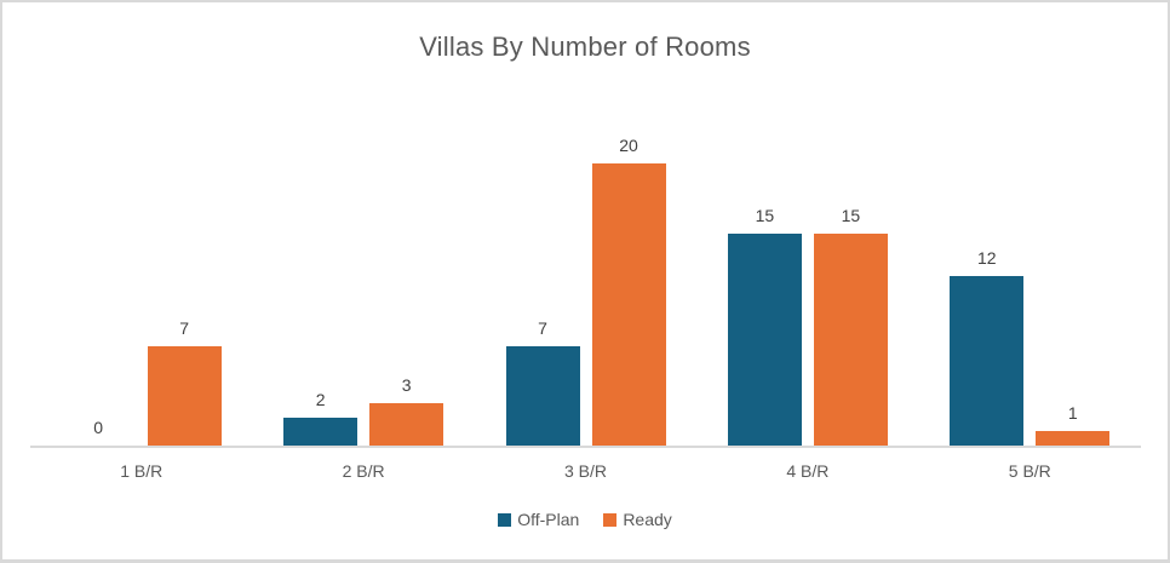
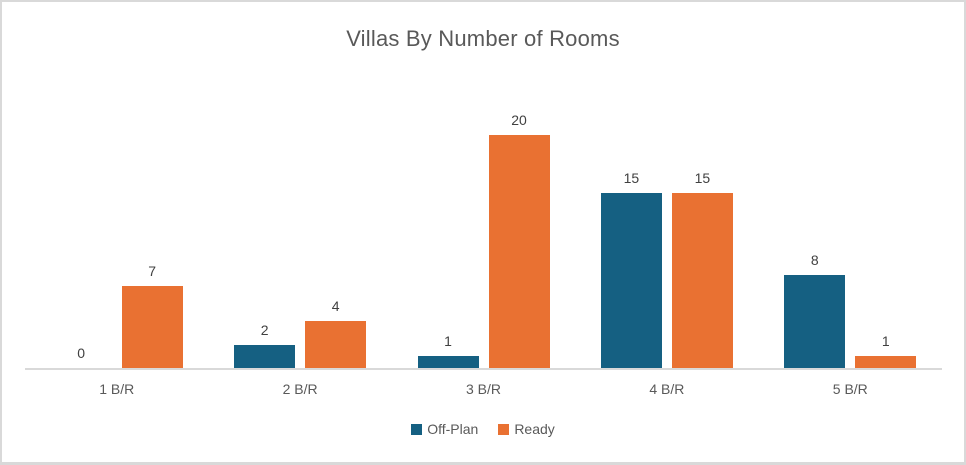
Ready/2 B/R: 3 -> 4
Off-Plan/3 B/R: 7 -> 1
Off-Plan/5 B/R: 12 -> 8
